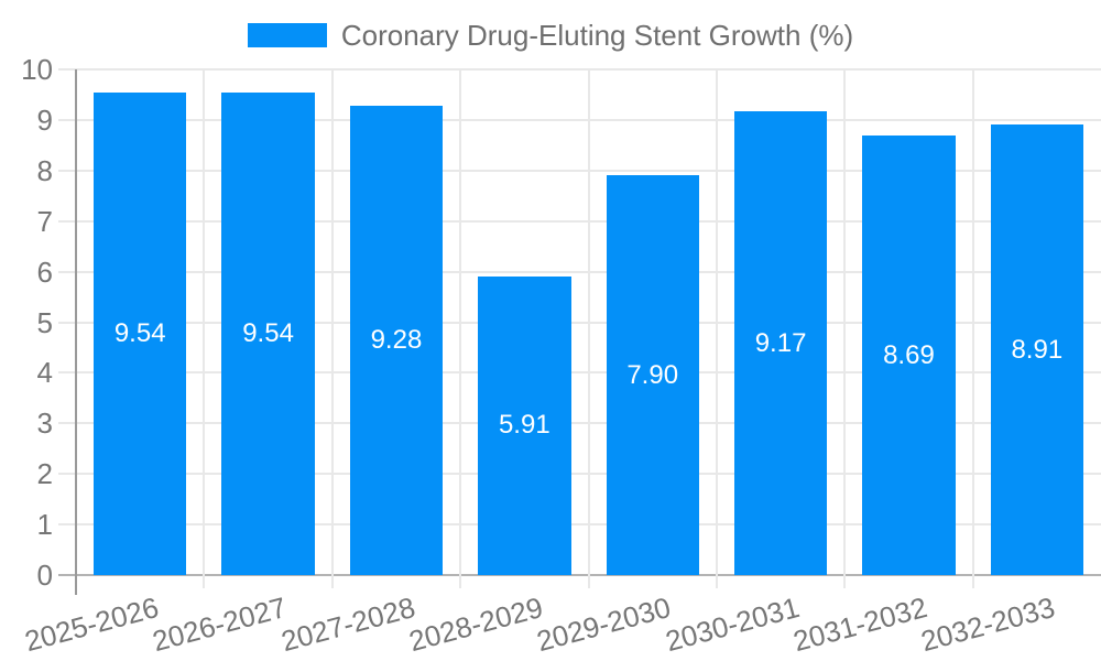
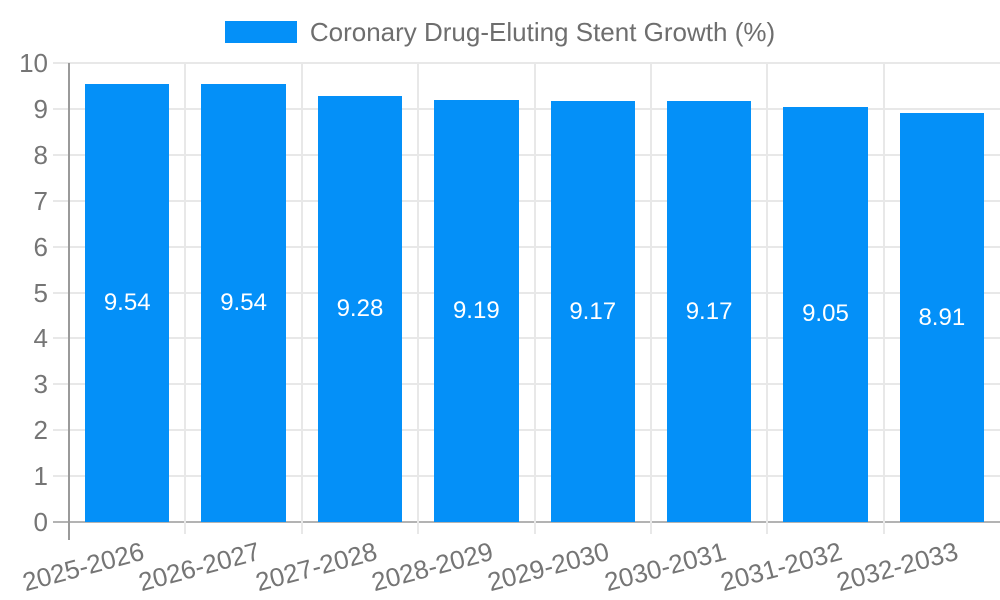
2028-2029: 5.91 -> 9.19
2029-2030: 7.90 -> 9.17
2031-2032: 8.69 -> 9.05
